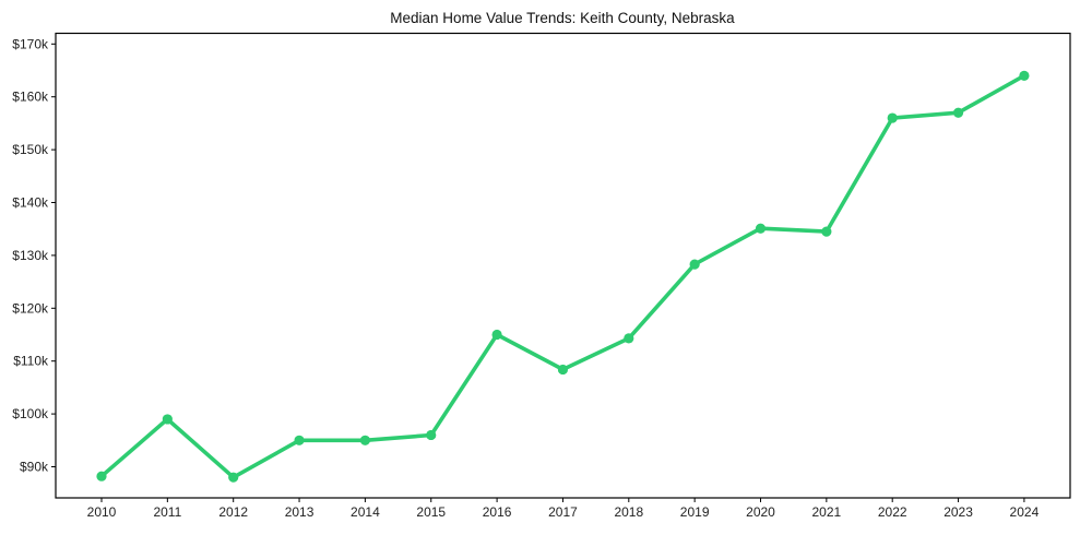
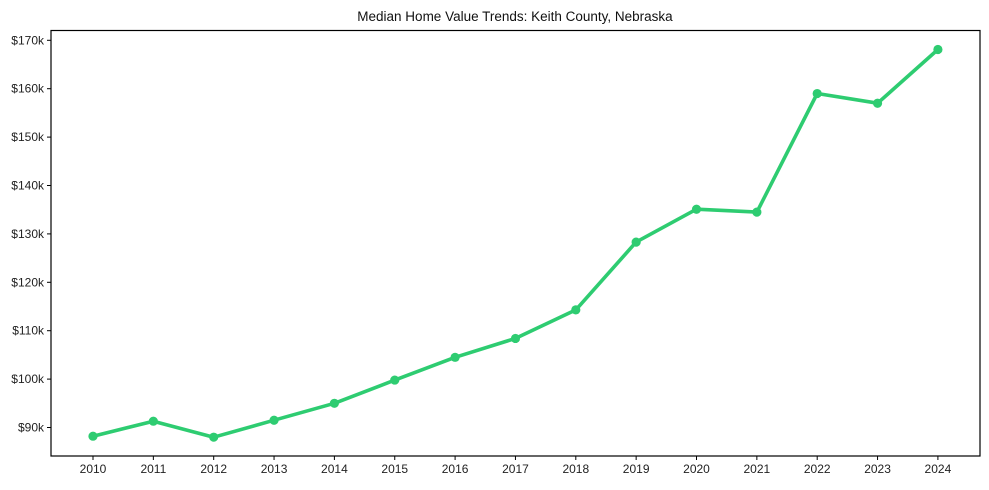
2011: $99k -> $91k
2013: $95k -> $92k
2015: $96k -> $100k
2016: $115k -> $104k
2022: $156k -> $159k
2024: $164k -> $168k
